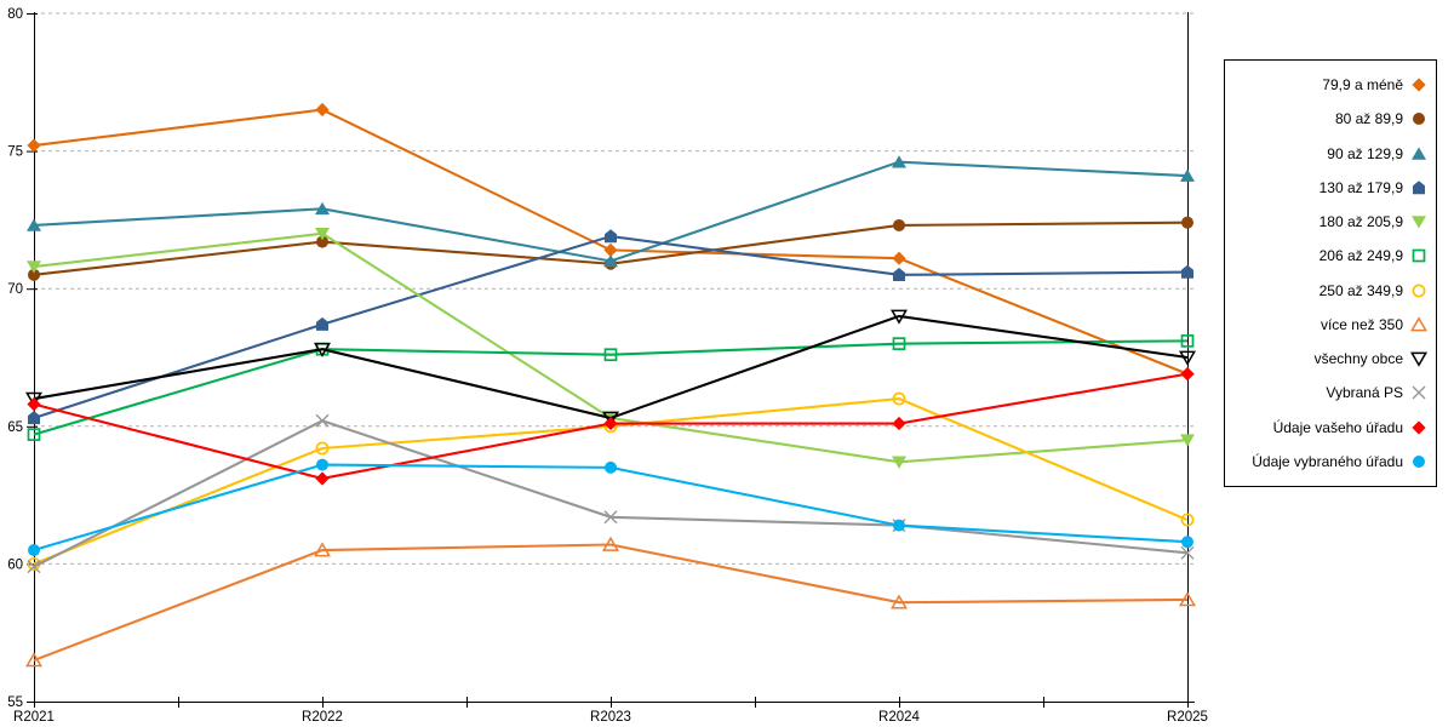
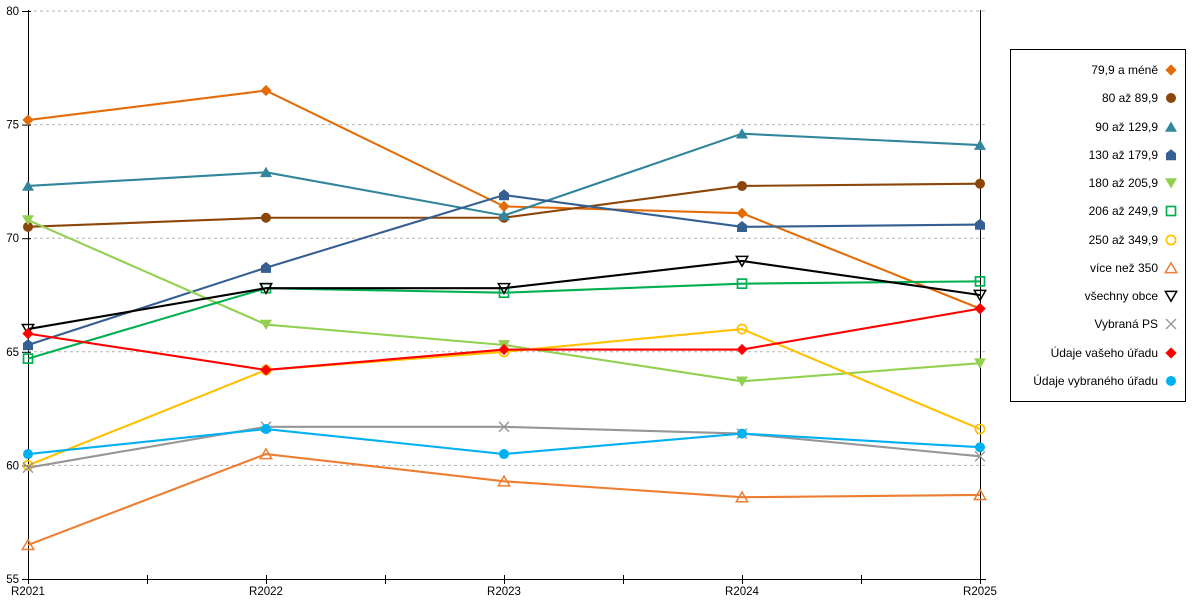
80 až 89,9/R2022: 71.7 -> 70.9
180 až 205,9/R2022: 72.0 -> 66.2
Vybraná PS/R2022: 65.2 -> 61.7
Údaje vašeho úřadu/R2022: 63.1 -> 64.2
Údaje vybraného úřadu/R2022: 63.6 -> 61.6
více než 350/R2023: 60.7 -> 59.3
všechny obce/R2023: 65.3 -> 67.8
Údaje vybraného úřadu/R2023: 63.5 -> 60.5
